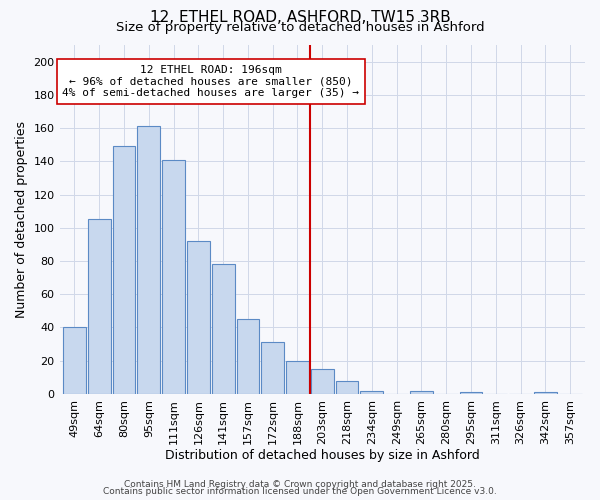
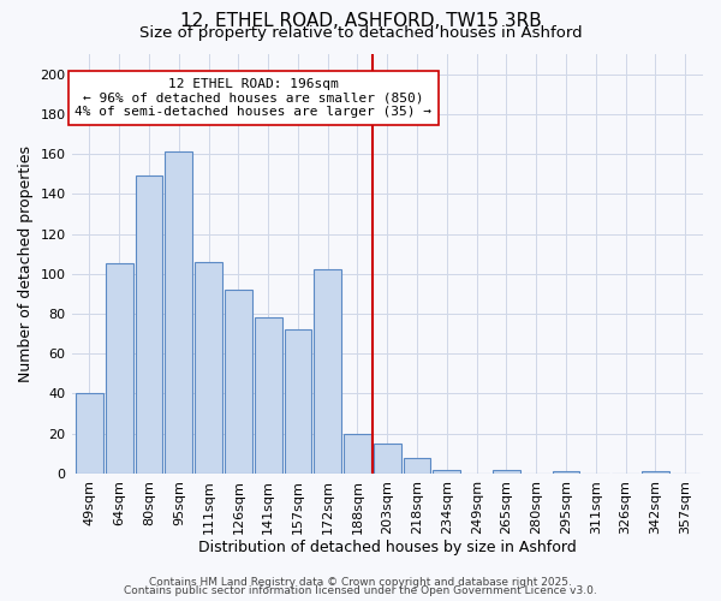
111sqm: 141 -> 106
157sqm: 45 -> 72
172sqm: 31 -> 102
